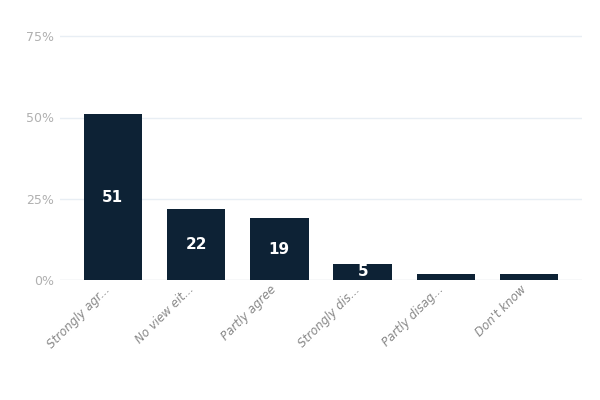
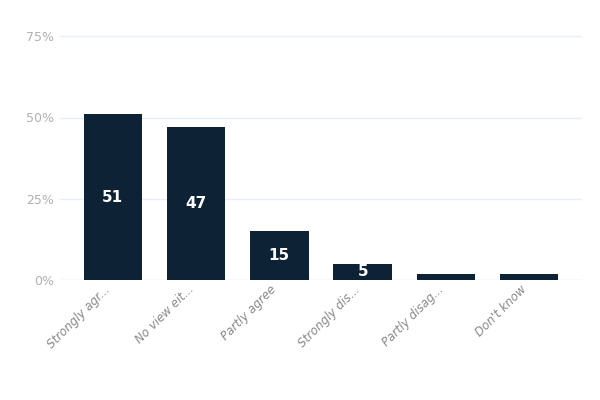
No view eit...: 22 -> 47
Partly agree: 19 -> 15
